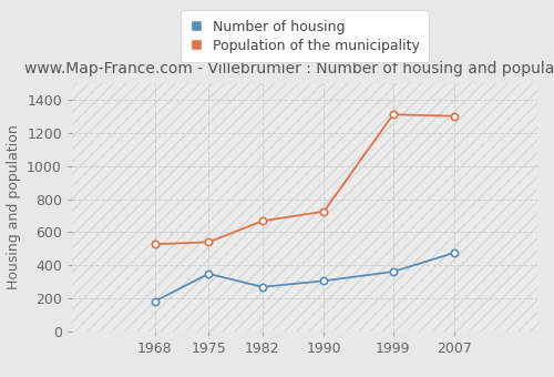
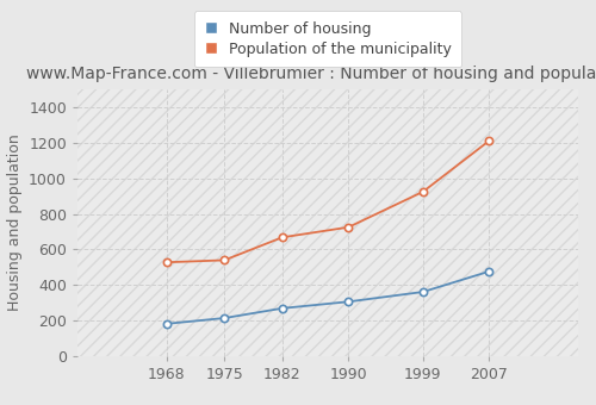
Number of housing/1975: 350 -> 220
Population of the municipality/1999: 1310 -> 920
Population of the municipality/2007: 1300 -> 1210
